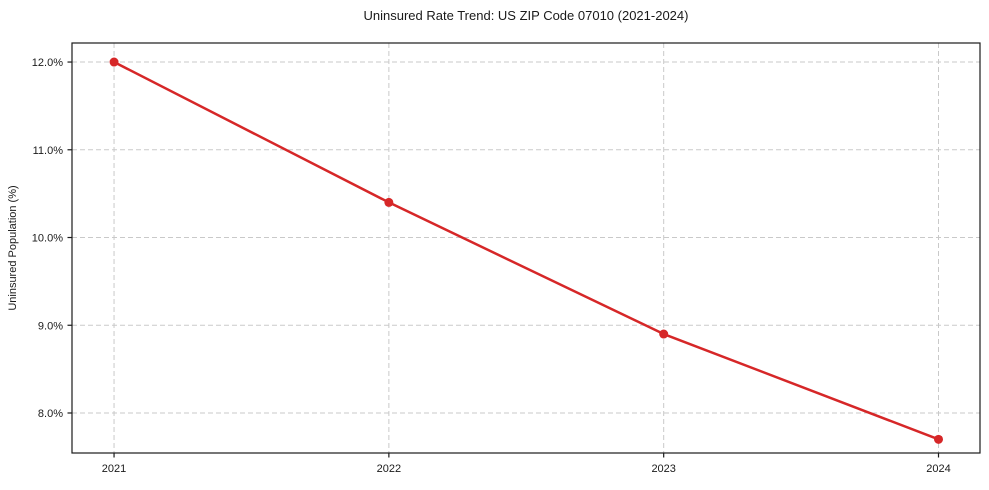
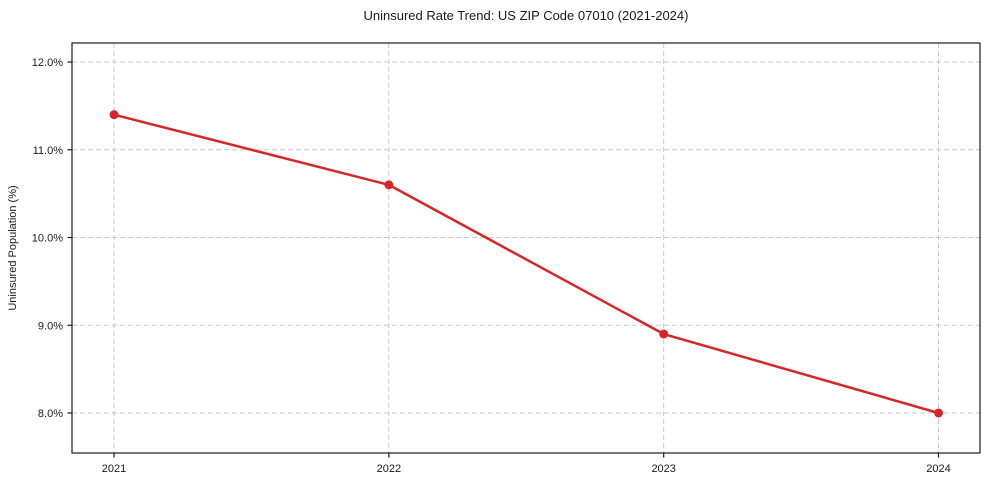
2021: 12.0% -> 11.4%
2022: 10.4% -> 10.6%
2024: 7.7% -> 8.0%
